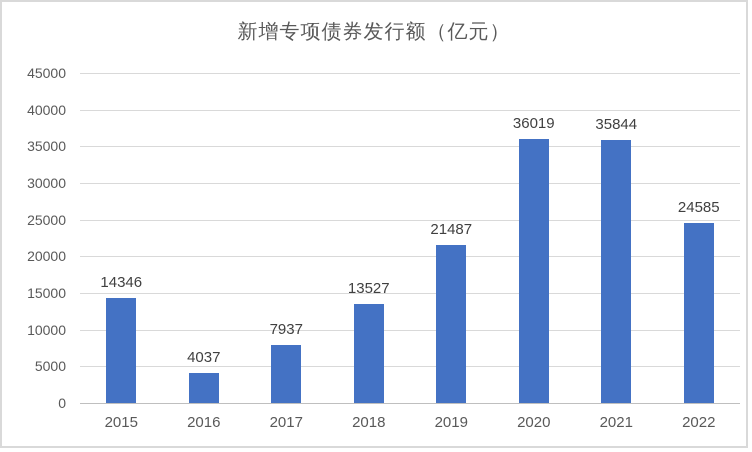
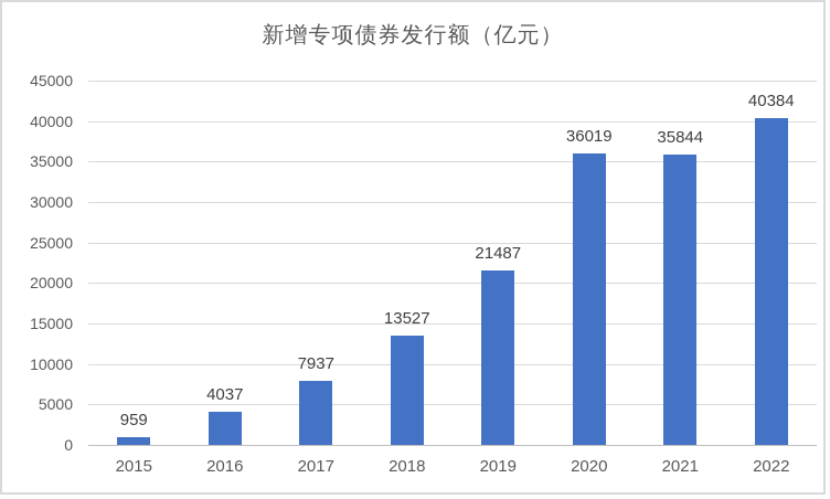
2015: 14346 -> 959
2022: 24585 -> 40384
